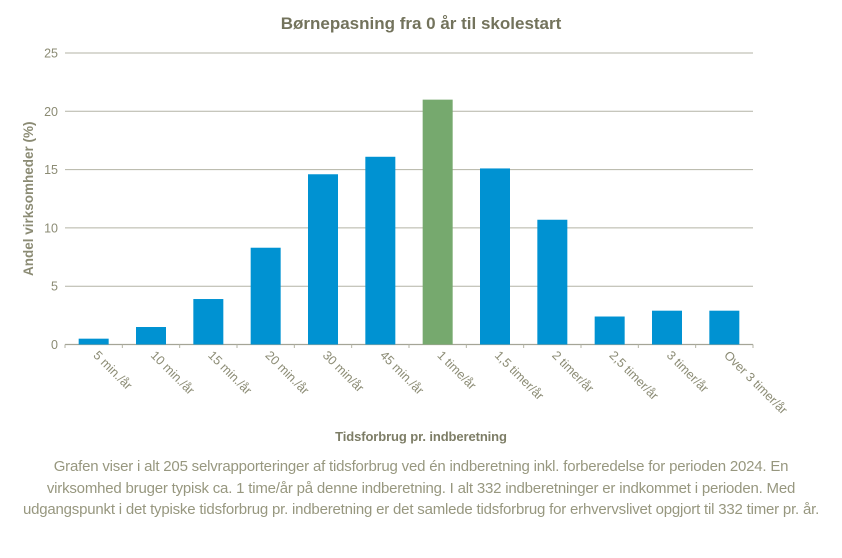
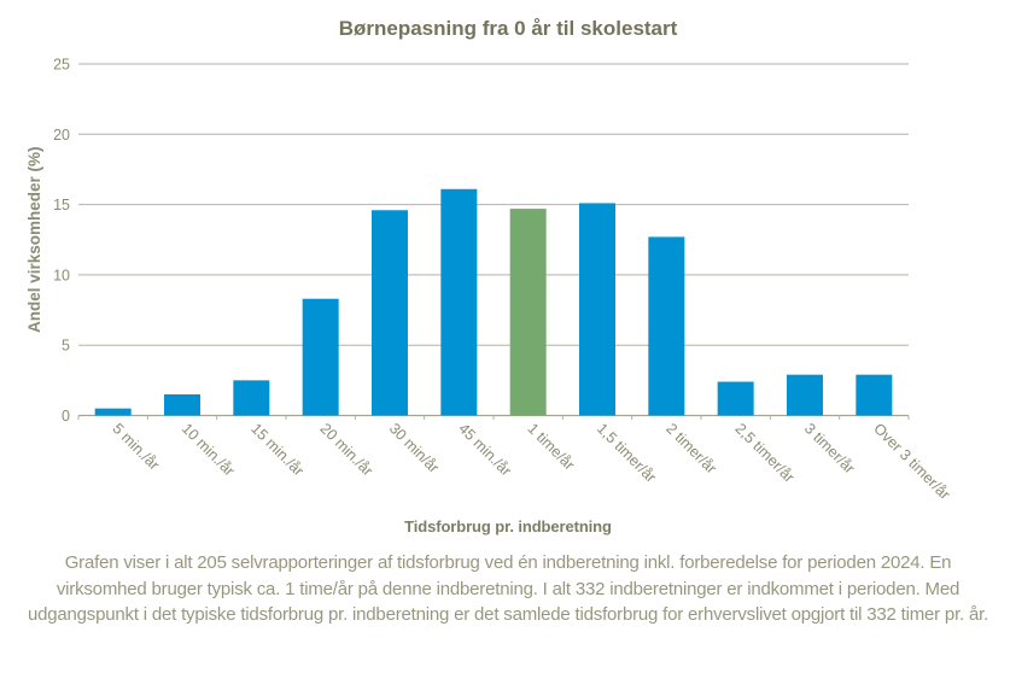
15 min./år: 3.9 -> 2.5
1 time/år: 21.0 -> 14.7
2 timer/år: 10.7 -> 12.7
